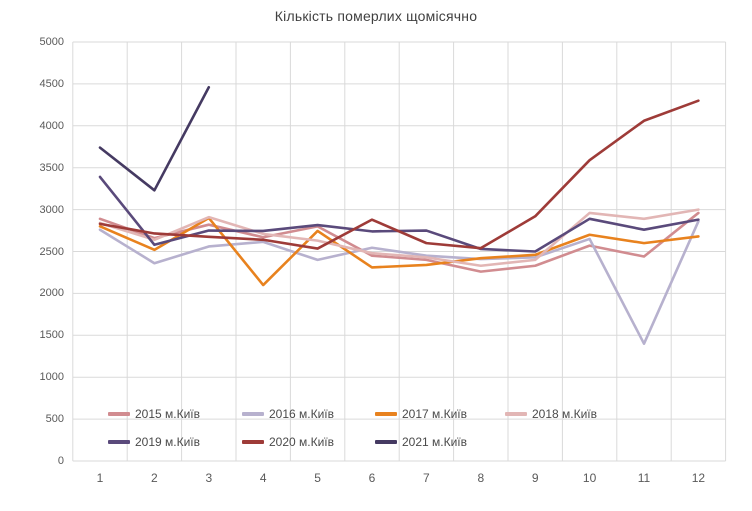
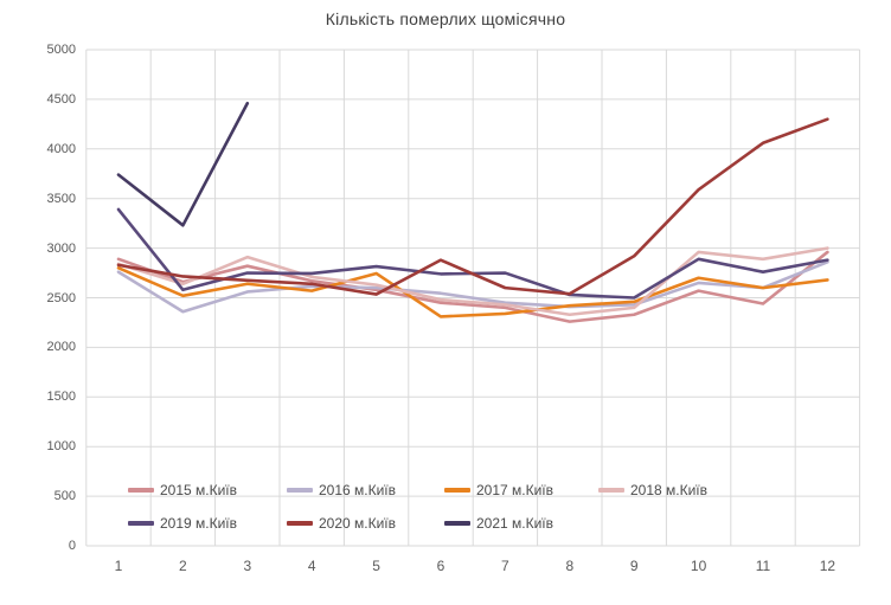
2017 м.Київ/3: 2900 -> 2600
2017 м.Київ/4: 2100 -> 2600
2015 м.Київ/5: 2800 -> 2600
2016 м.Київ/5: 2400 -> 2600
2016 м.Київ/11: 1400 -> 2600
